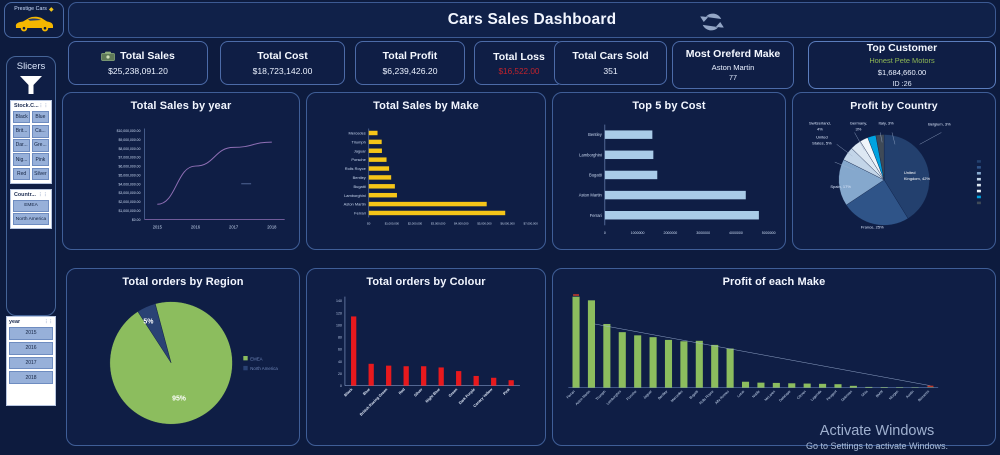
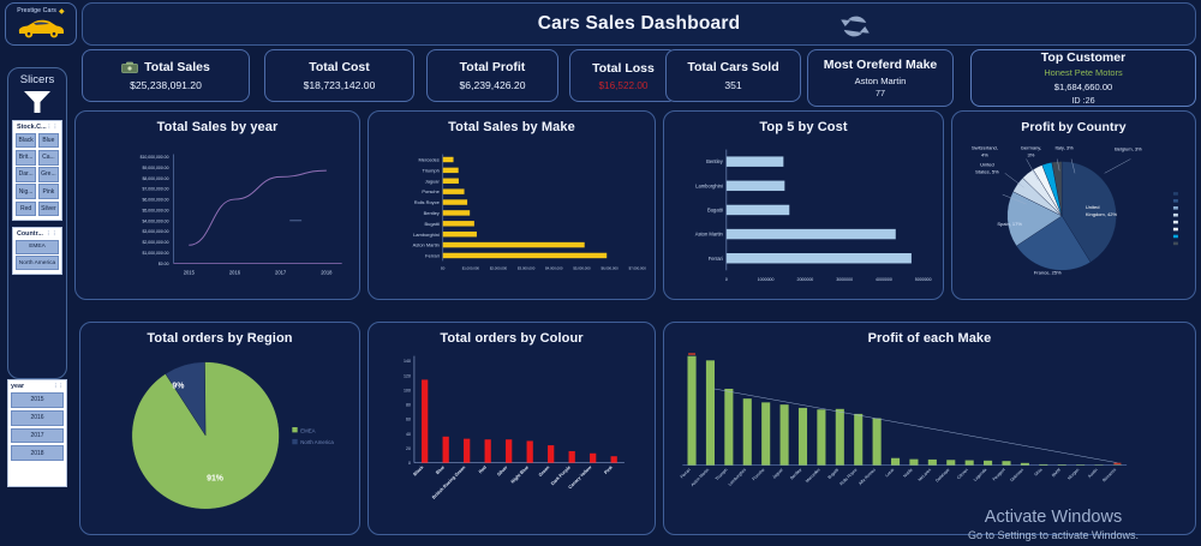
Total orders by Region/EMEA: 95% -> 91%
Total orders by Region/North America: 5% -> 9%
